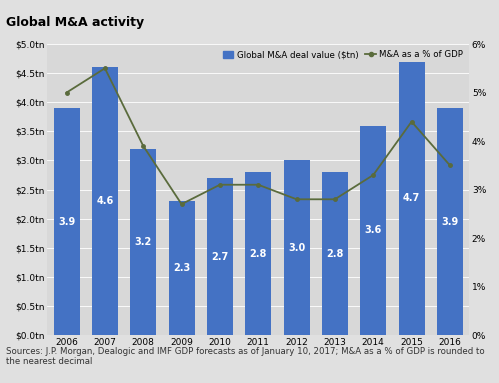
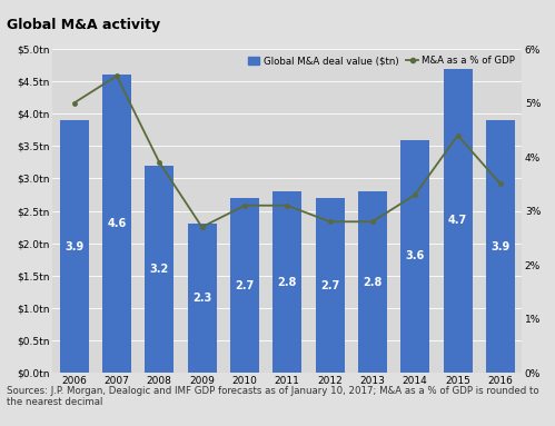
Global M&A deal value ($tn)/2012: 3.0 -> 2.7
